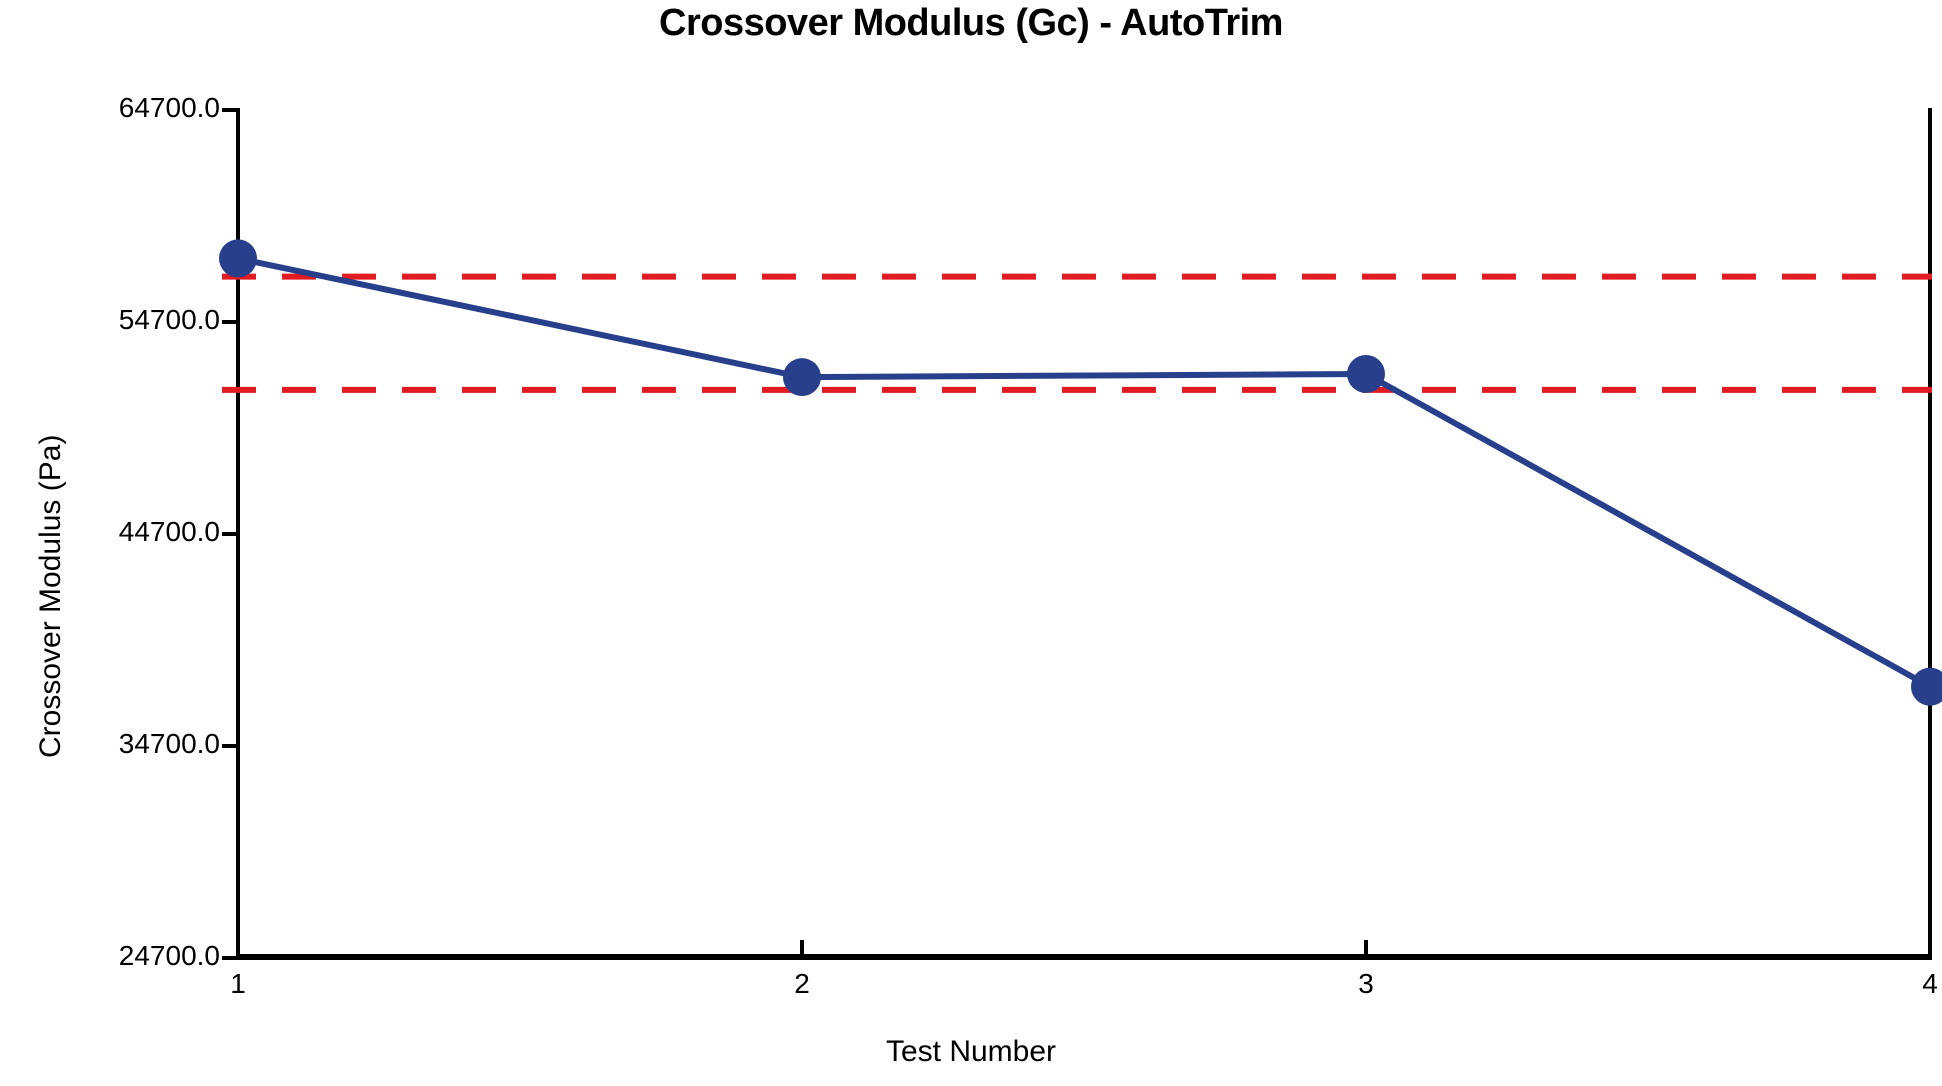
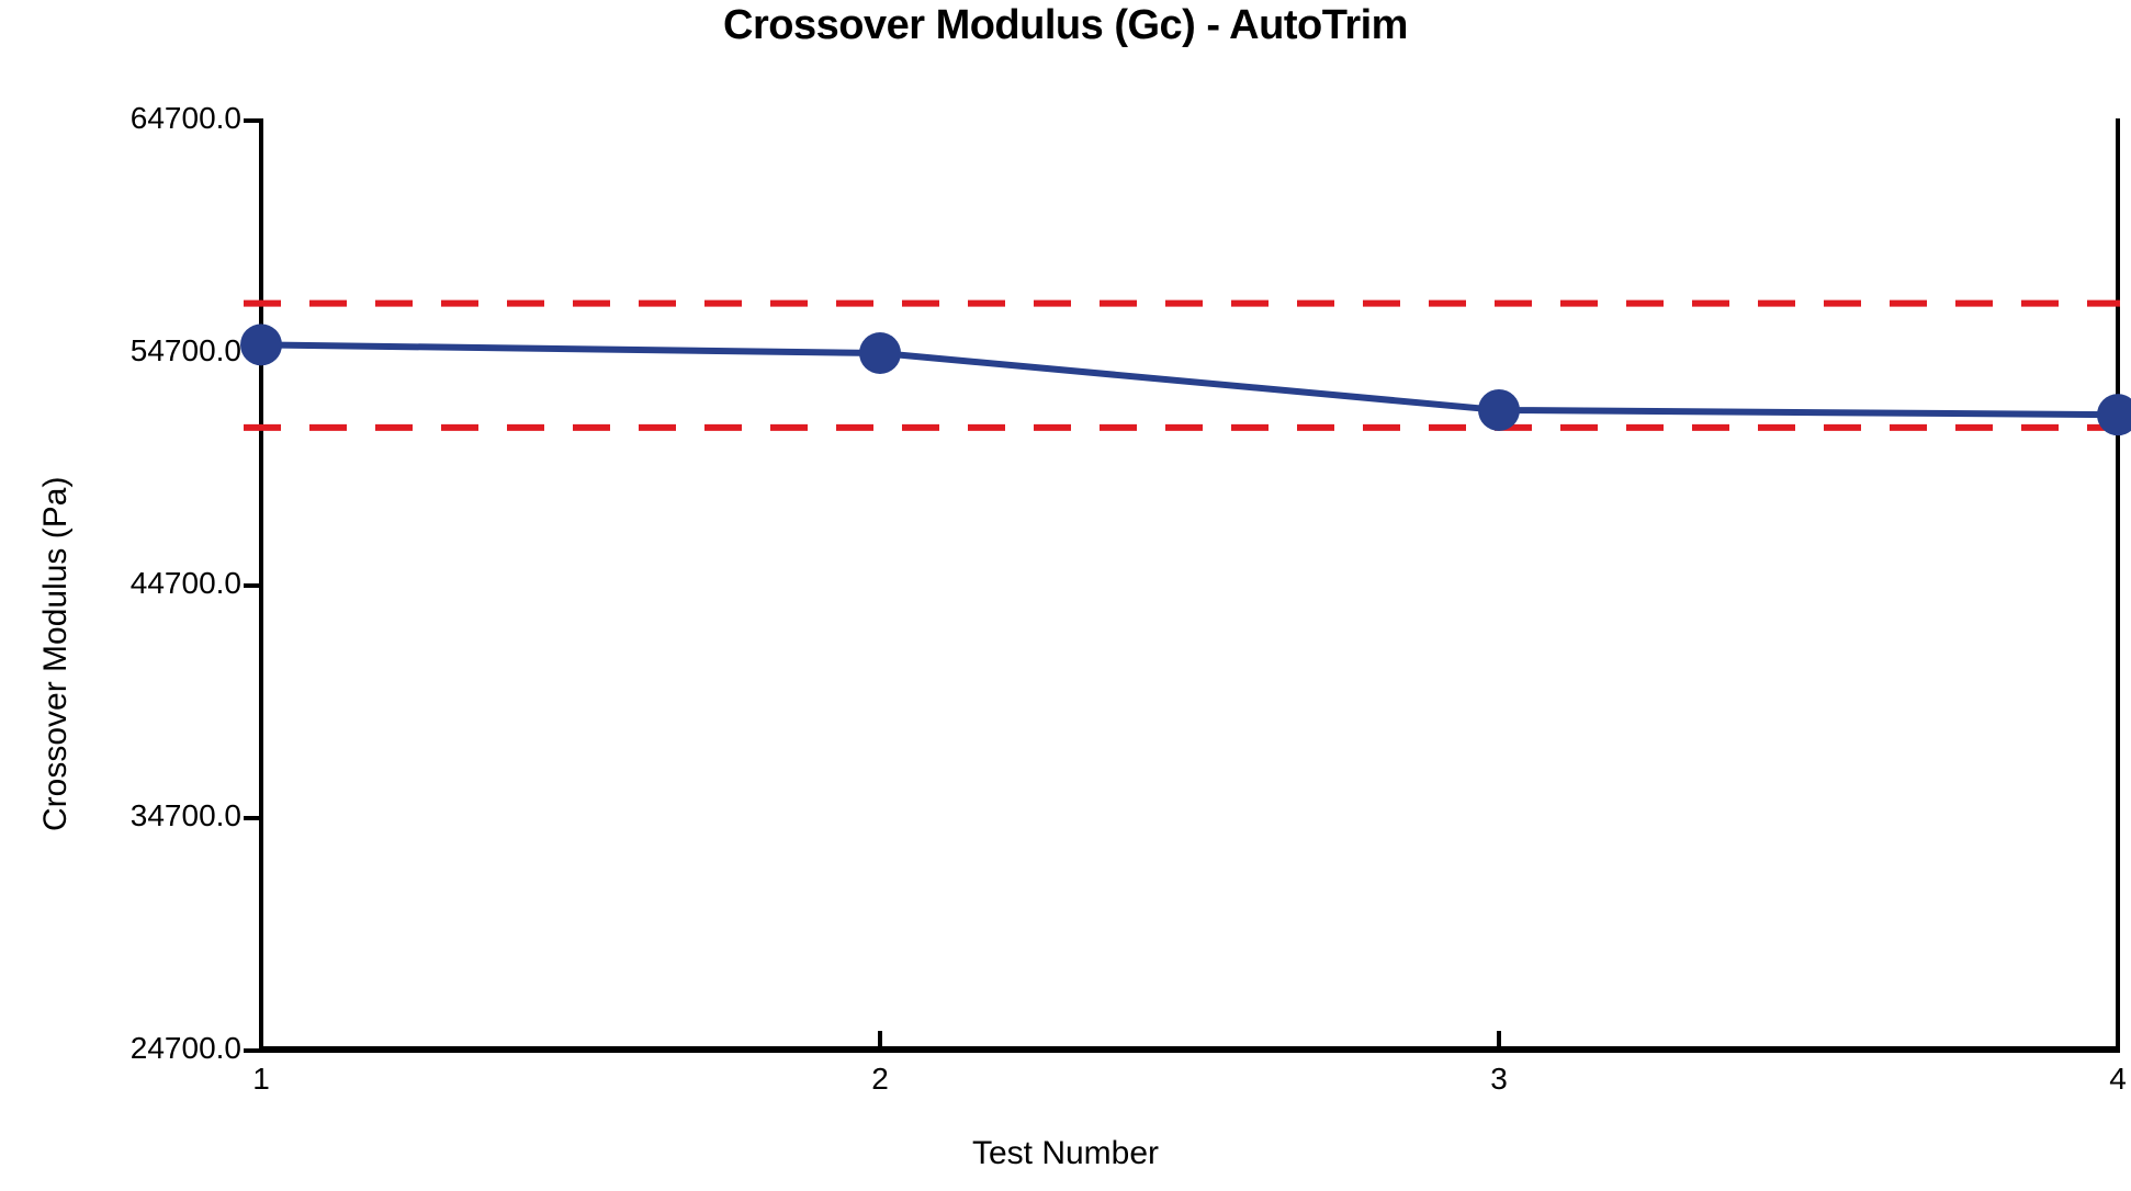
1: 57700 -> 55100
2: 52100 -> 54700
4: 37500 -> 52000
